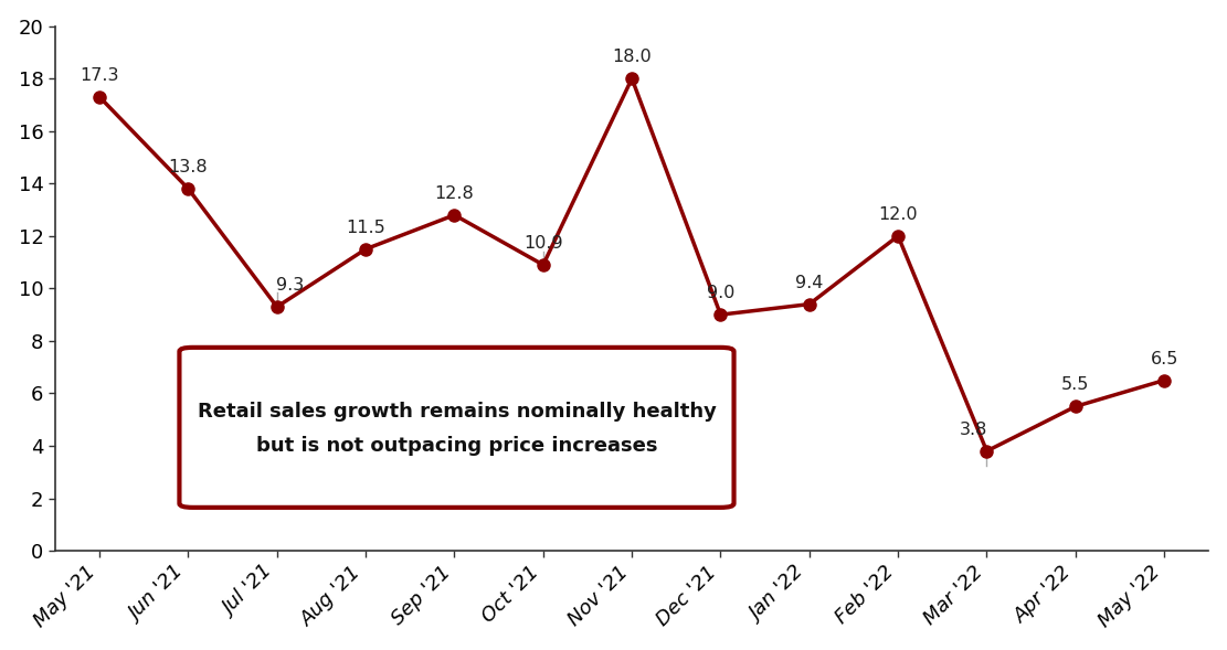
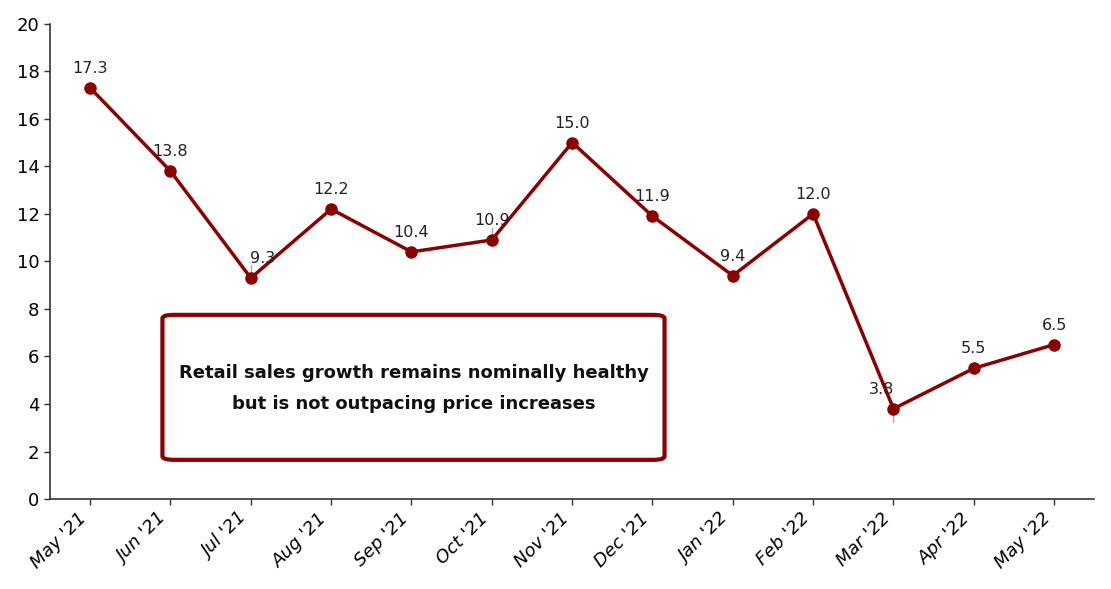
Aug '21: 11.5 -> 12.2
Sep '21: 12.8 -> 10.4
Nov '21: 18.0 -> 15.0
Dec '21: 9.0 -> 11.9
